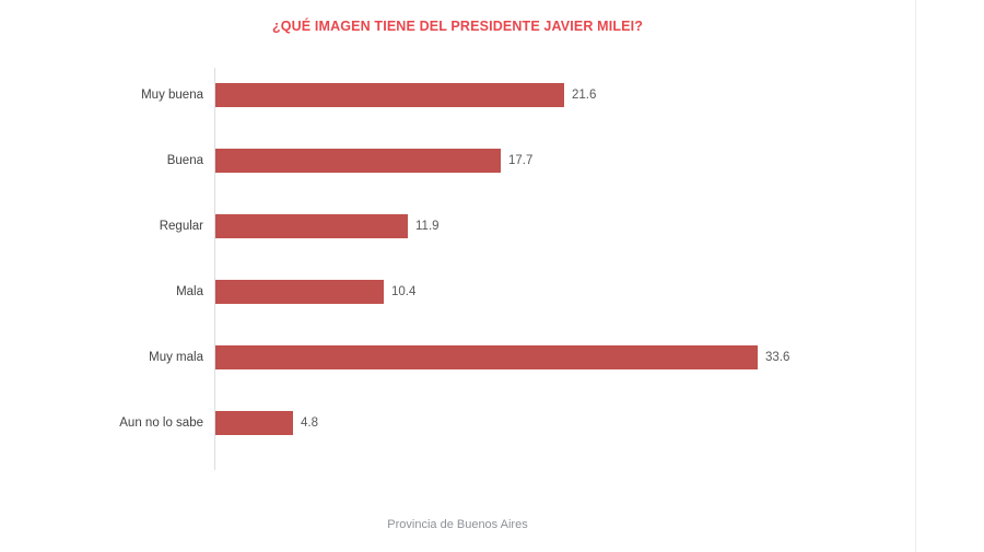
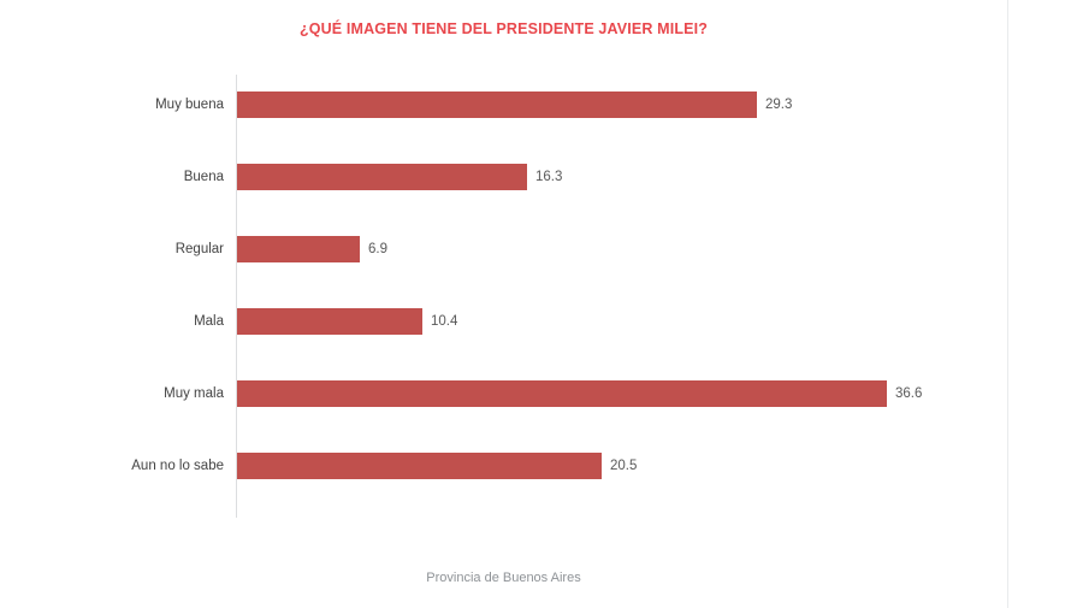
Muy buena: 21.6 -> 29.3
Buena: 17.7 -> 16.3
Regular: 11.9 -> 6.9
Muy mala: 33.6 -> 36.6
Aun no lo sabe: 4.8 -> 20.5
